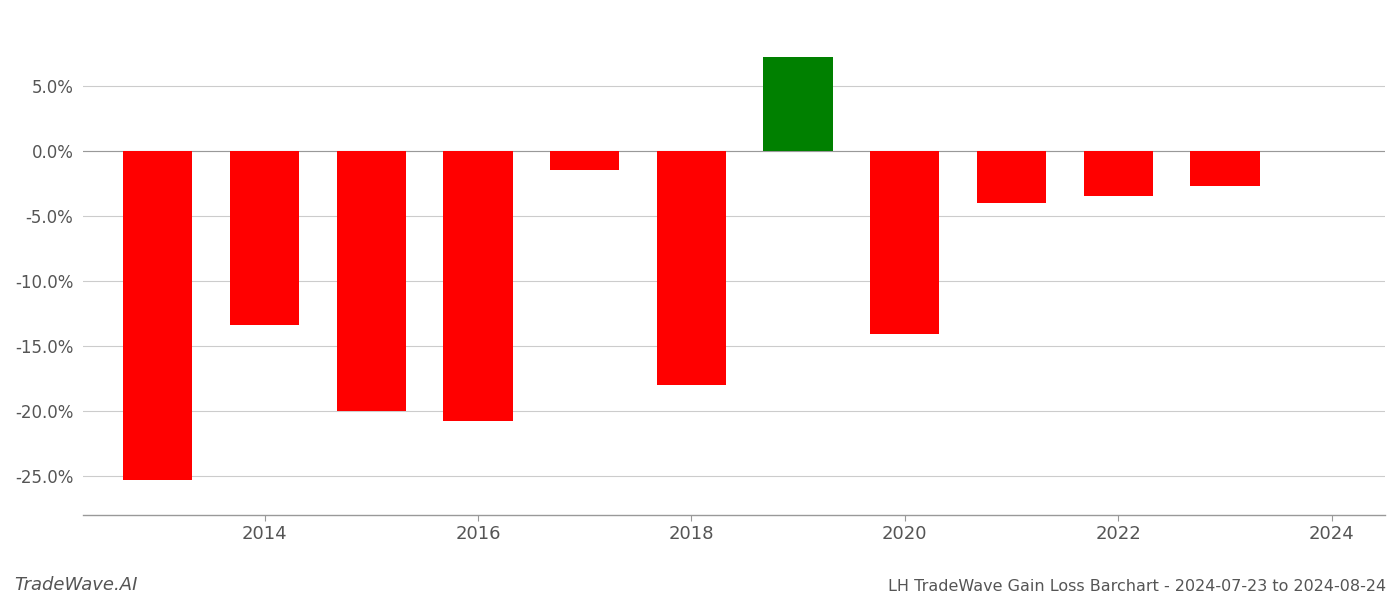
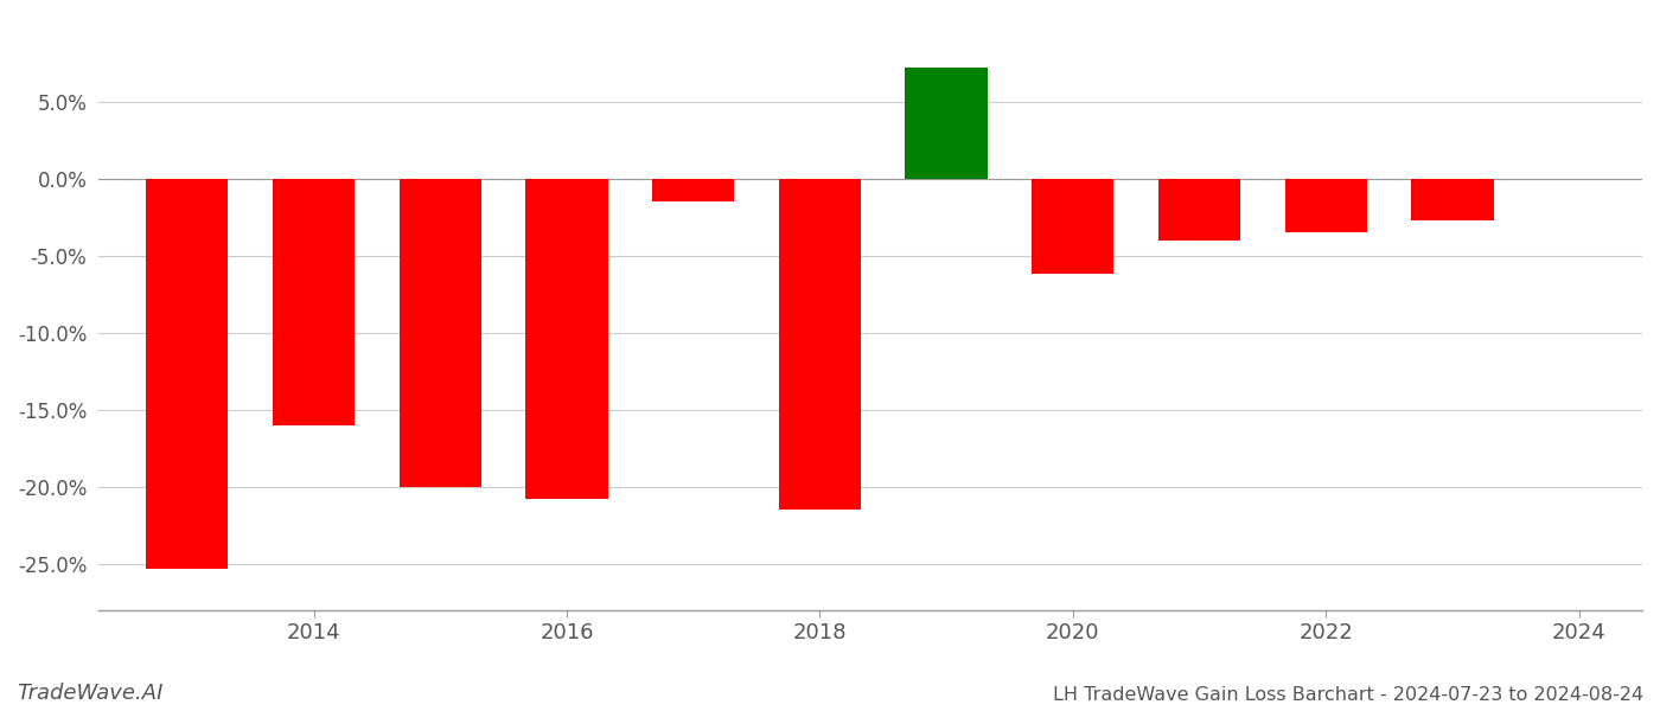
2014: -13.4% -> -16.0%
2018: -18.0% -> -21.5%
2020: -14.1% -> -6.2%
